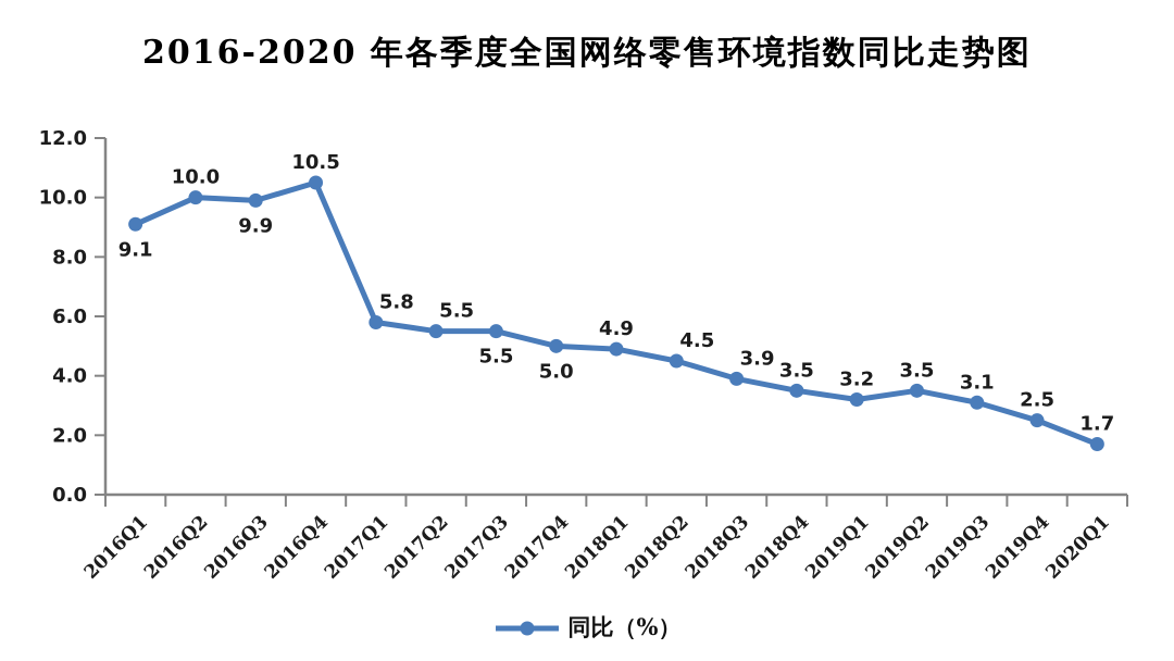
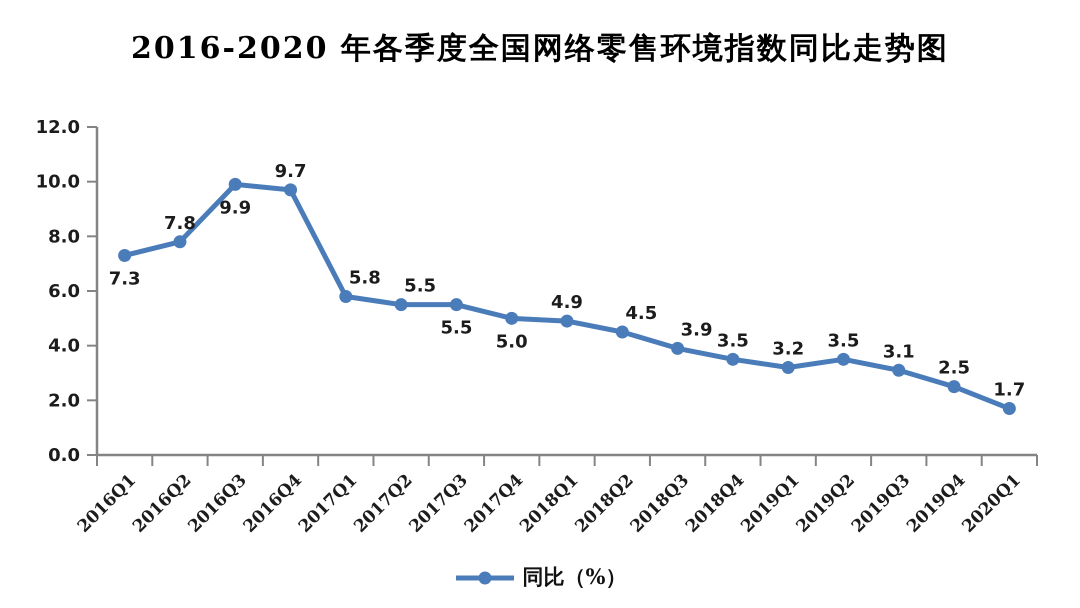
2016Q1: 9.1 -> 7.3
2016Q2: 10.0 -> 7.8
2016Q4: 10.5 -> 9.7
